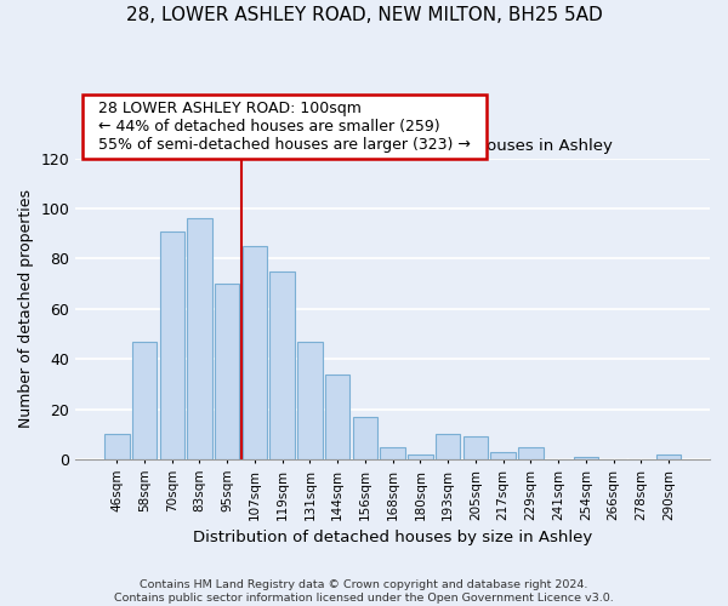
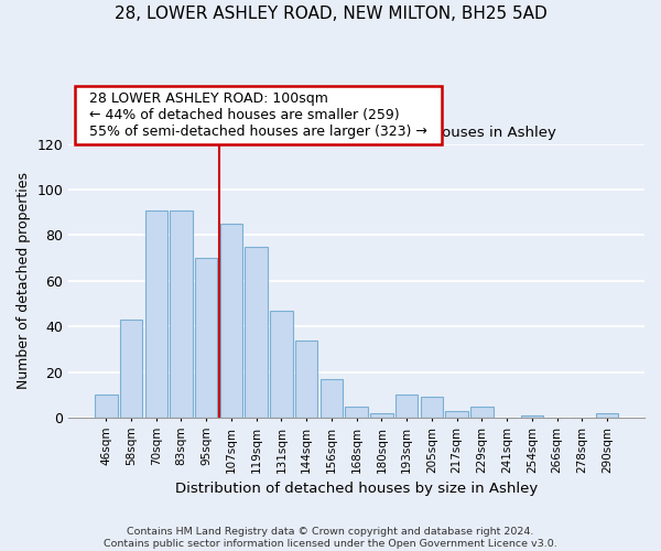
58sqm: 47 -> 43
83sqm: 96 -> 91
